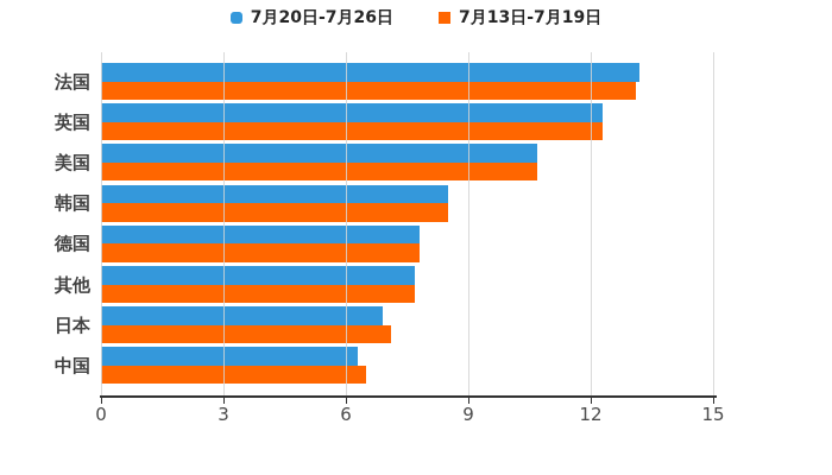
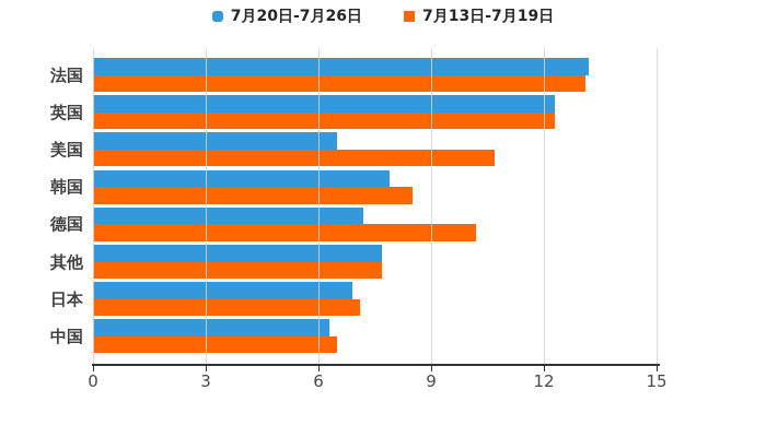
7月20日-7月26日/美国: 10.7 -> 6.5
7月20日-7月26日/韩国: 8.5 -> 7.9
7月20日-7月26日/德国: 7.8 -> 7.2
7月13日-7月19日/德国: 7.8 -> 10.2
